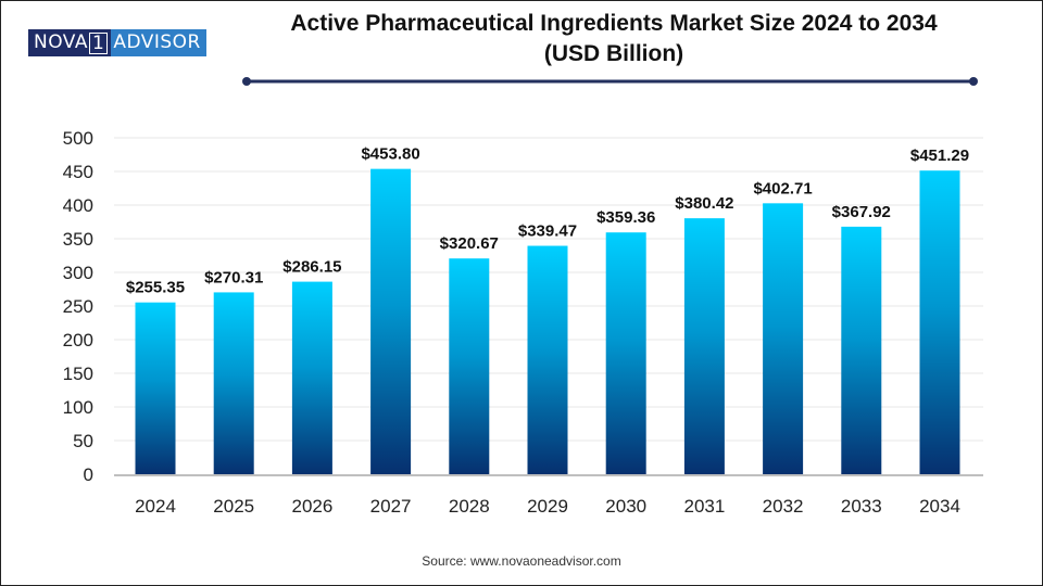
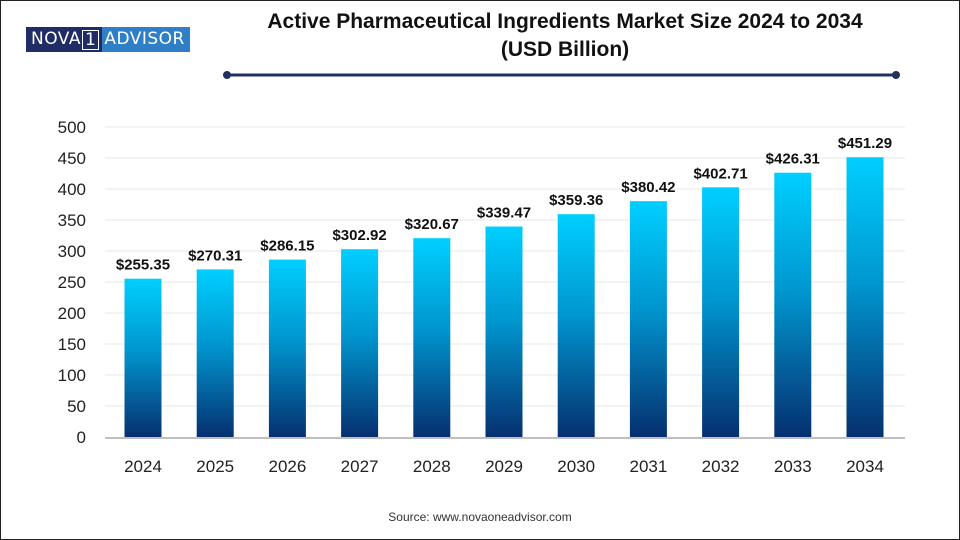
2027: $453.80 -> $302.92
2033: $367.92 -> $426.31
